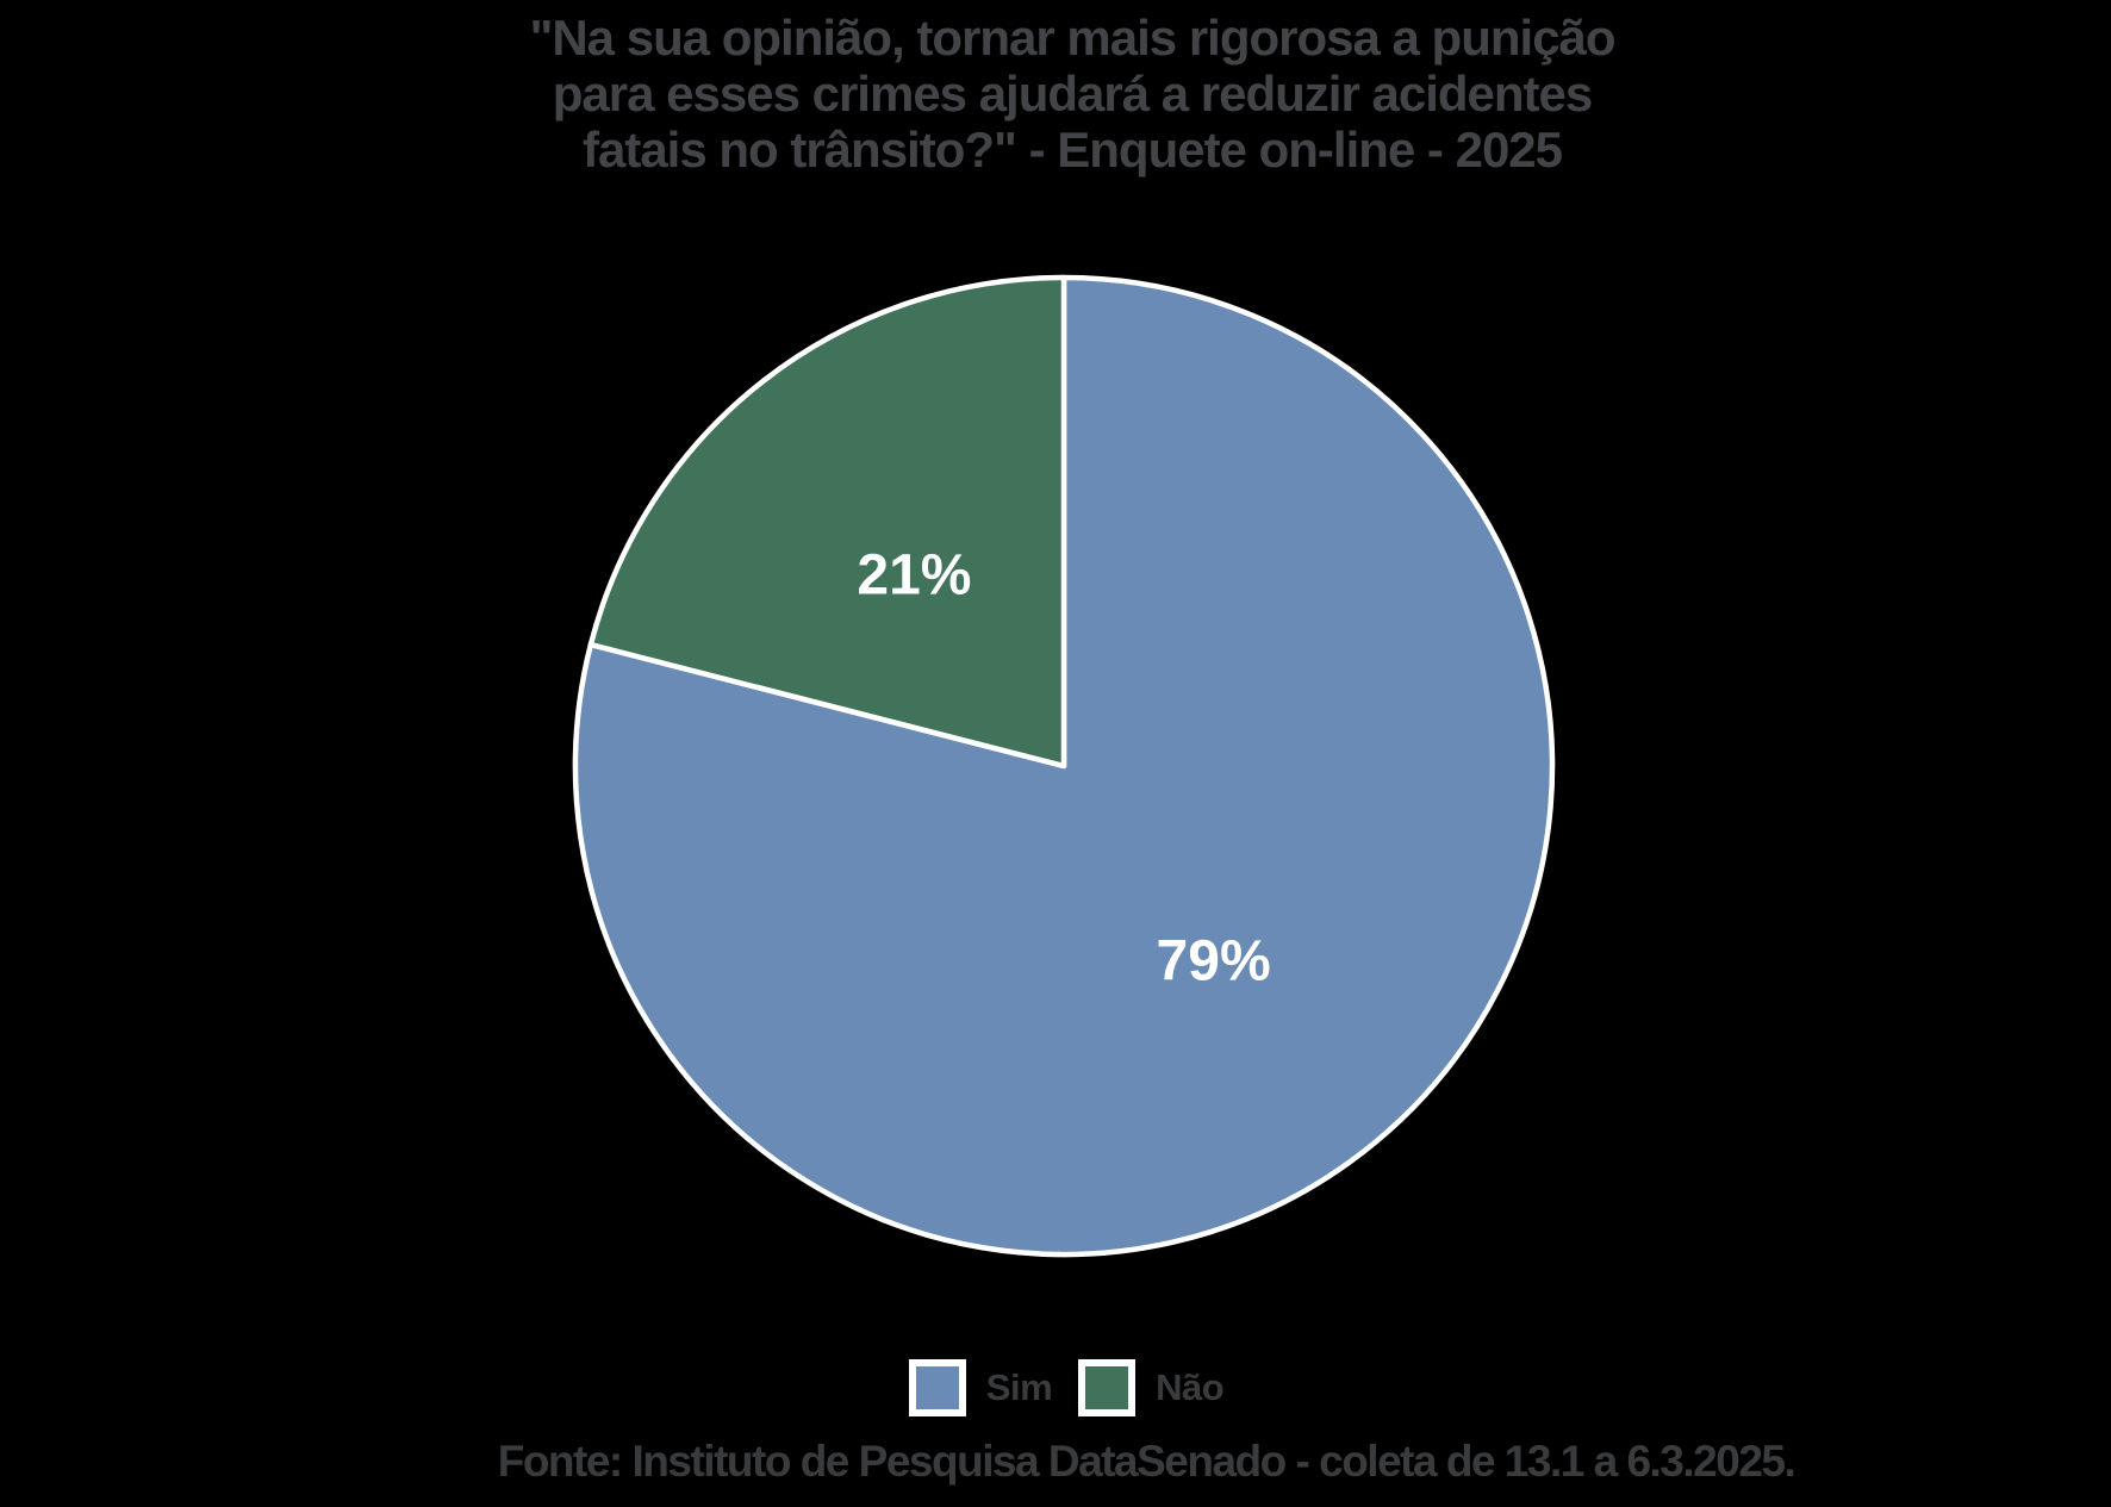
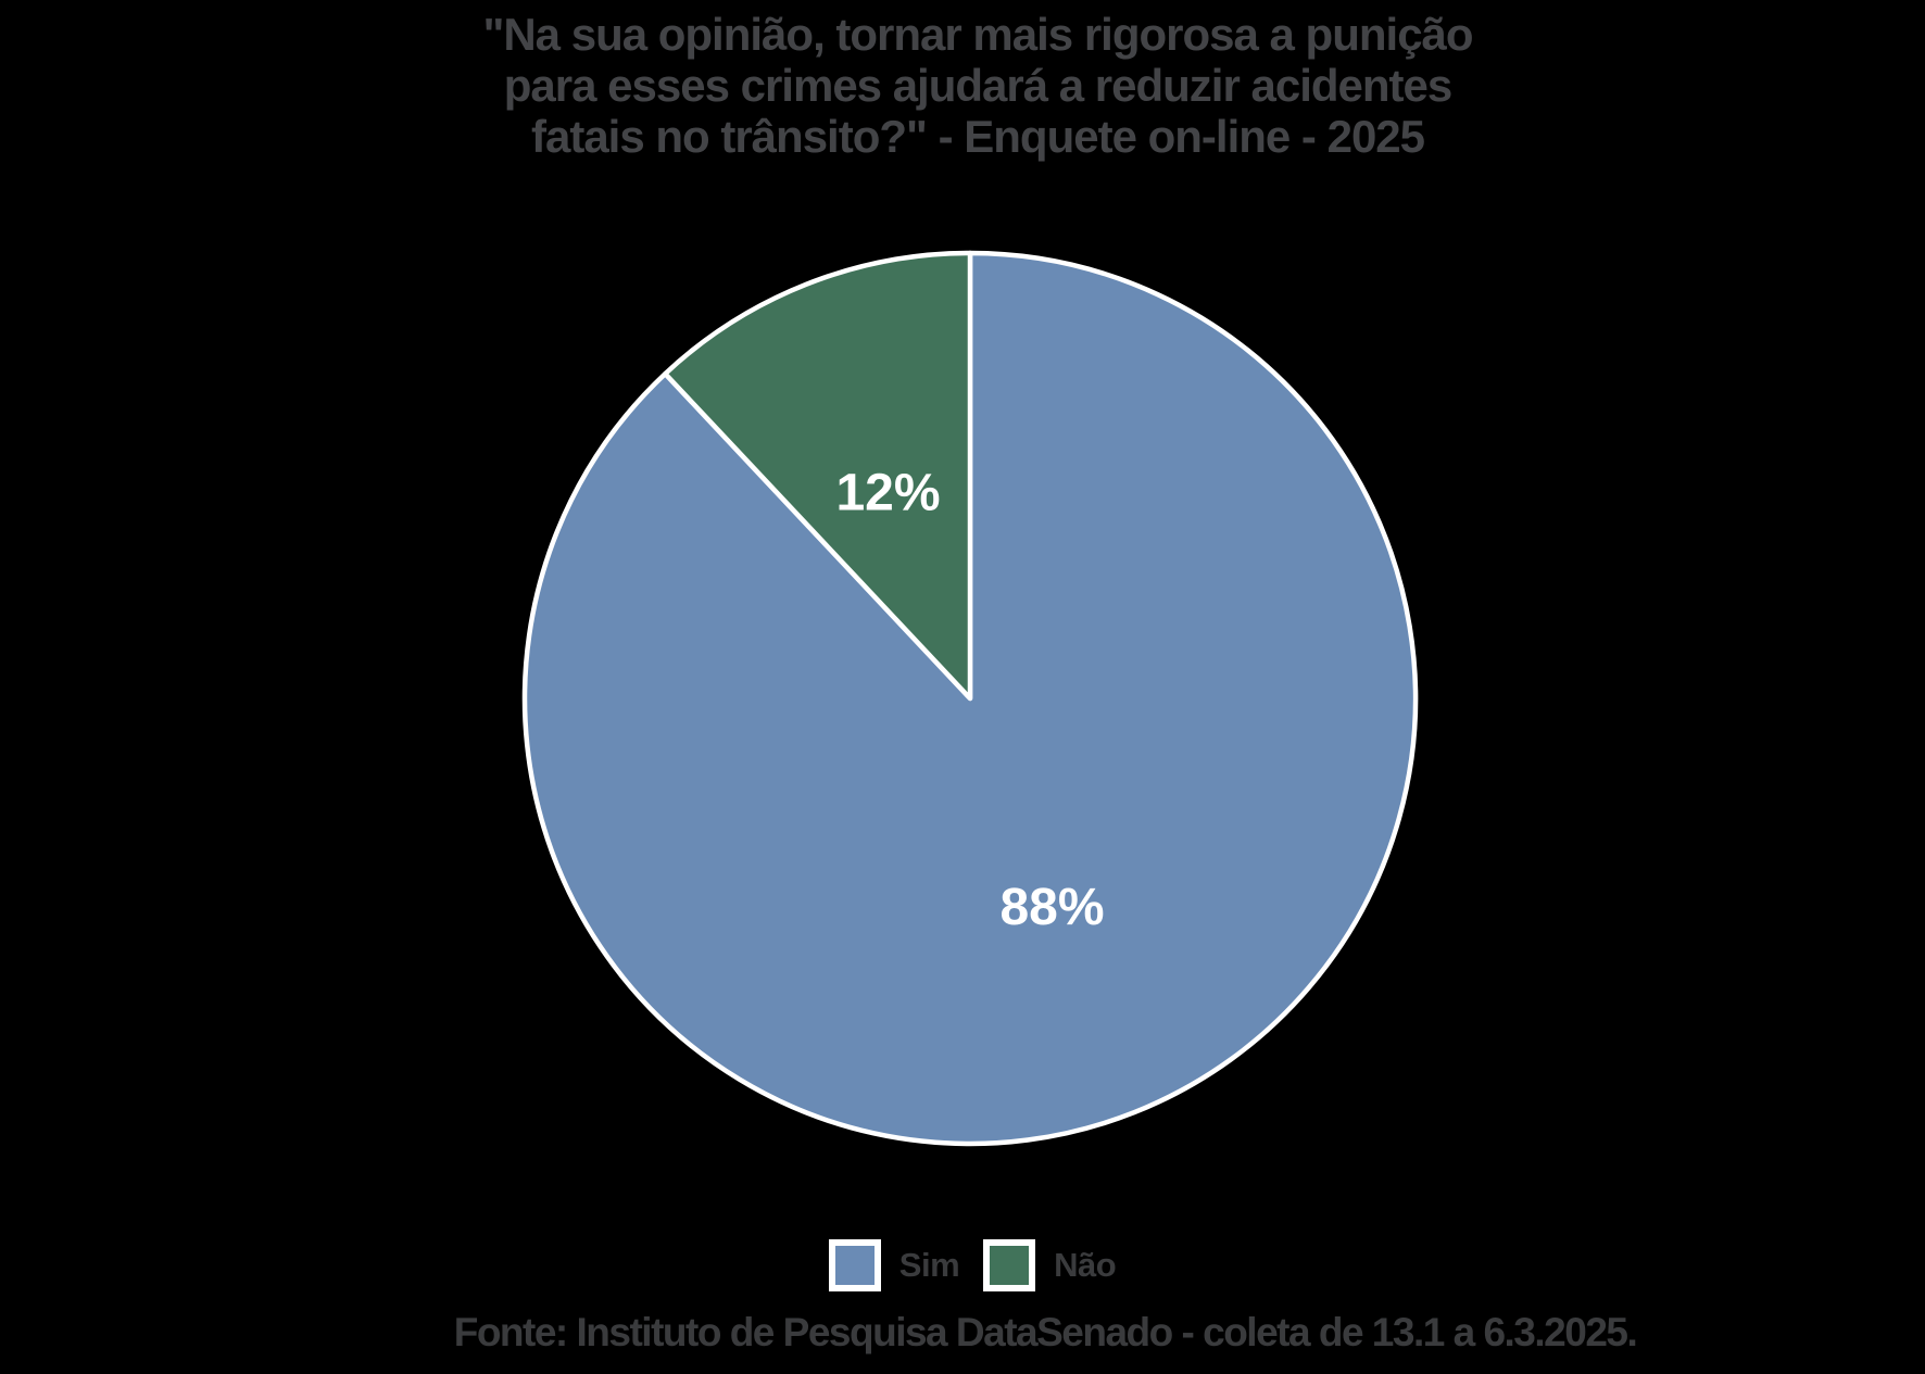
Sim: 79% -> 88%
Não: 21% -> 12%
